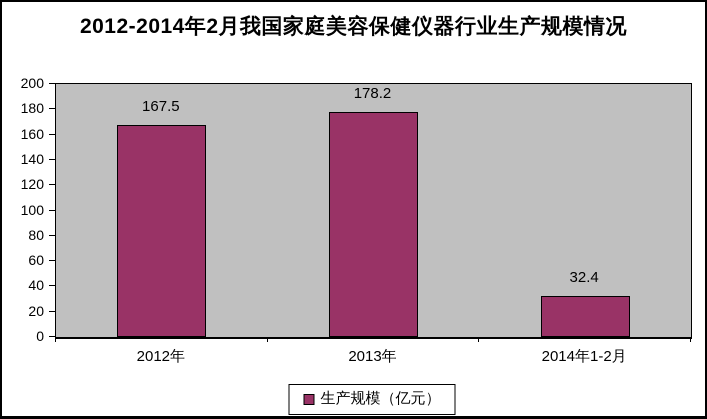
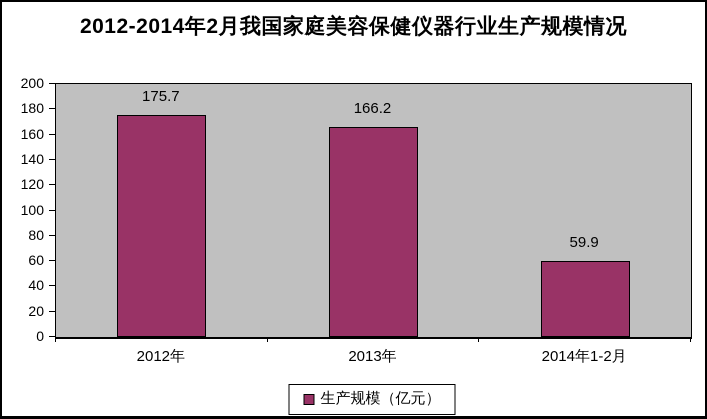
2012年: 167.5 -> 175.7
2013年: 178.2 -> 166.2
2014年1-2月: 32.4 -> 59.9
